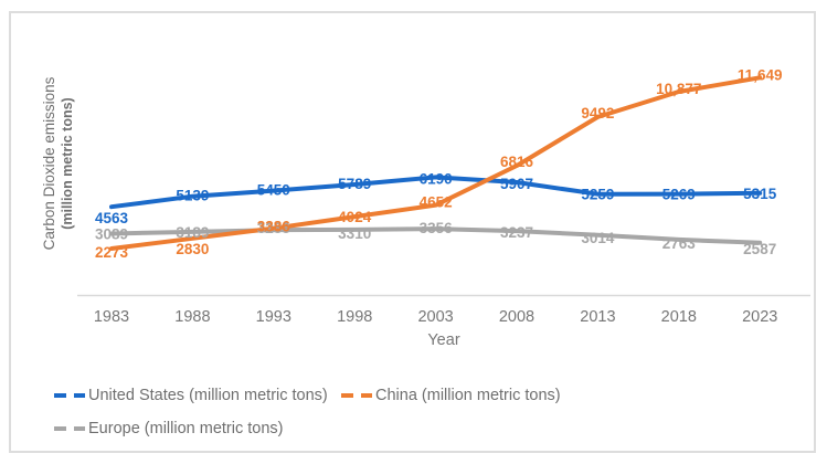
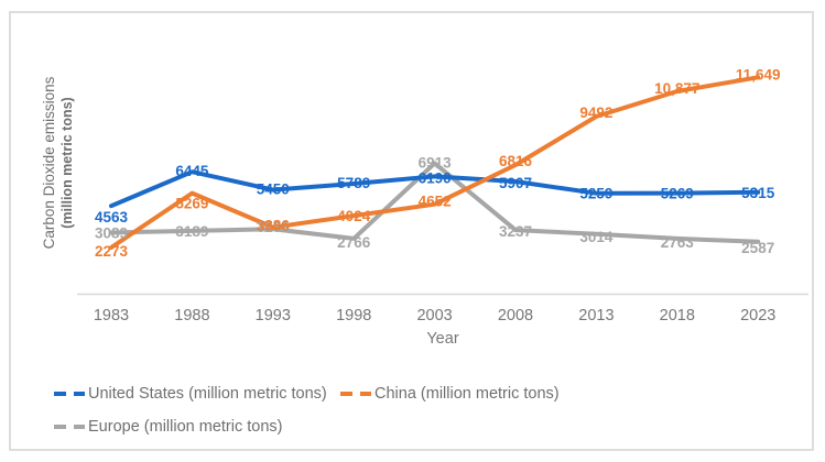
United States (million metric tons)/1988: 5139 -> 6445
China (million metric tons)/1988: 2830 -> 5269
Europe (million metric tons)/1998: 3310 -> 2766
Europe (million metric tons)/2003: 3356 -> 6913
